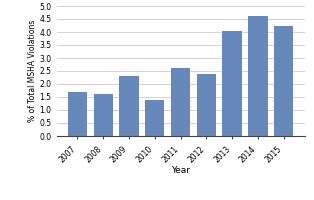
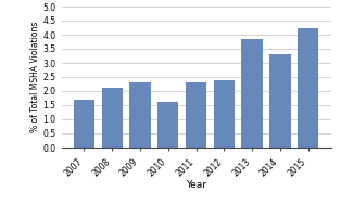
2008: 1.60 -> 2.10
2010: 1.40 -> 1.60
2011: 2.60 -> 2.30
2013: 4.05 -> 3.85
2014: 4.60 -> 3.30
